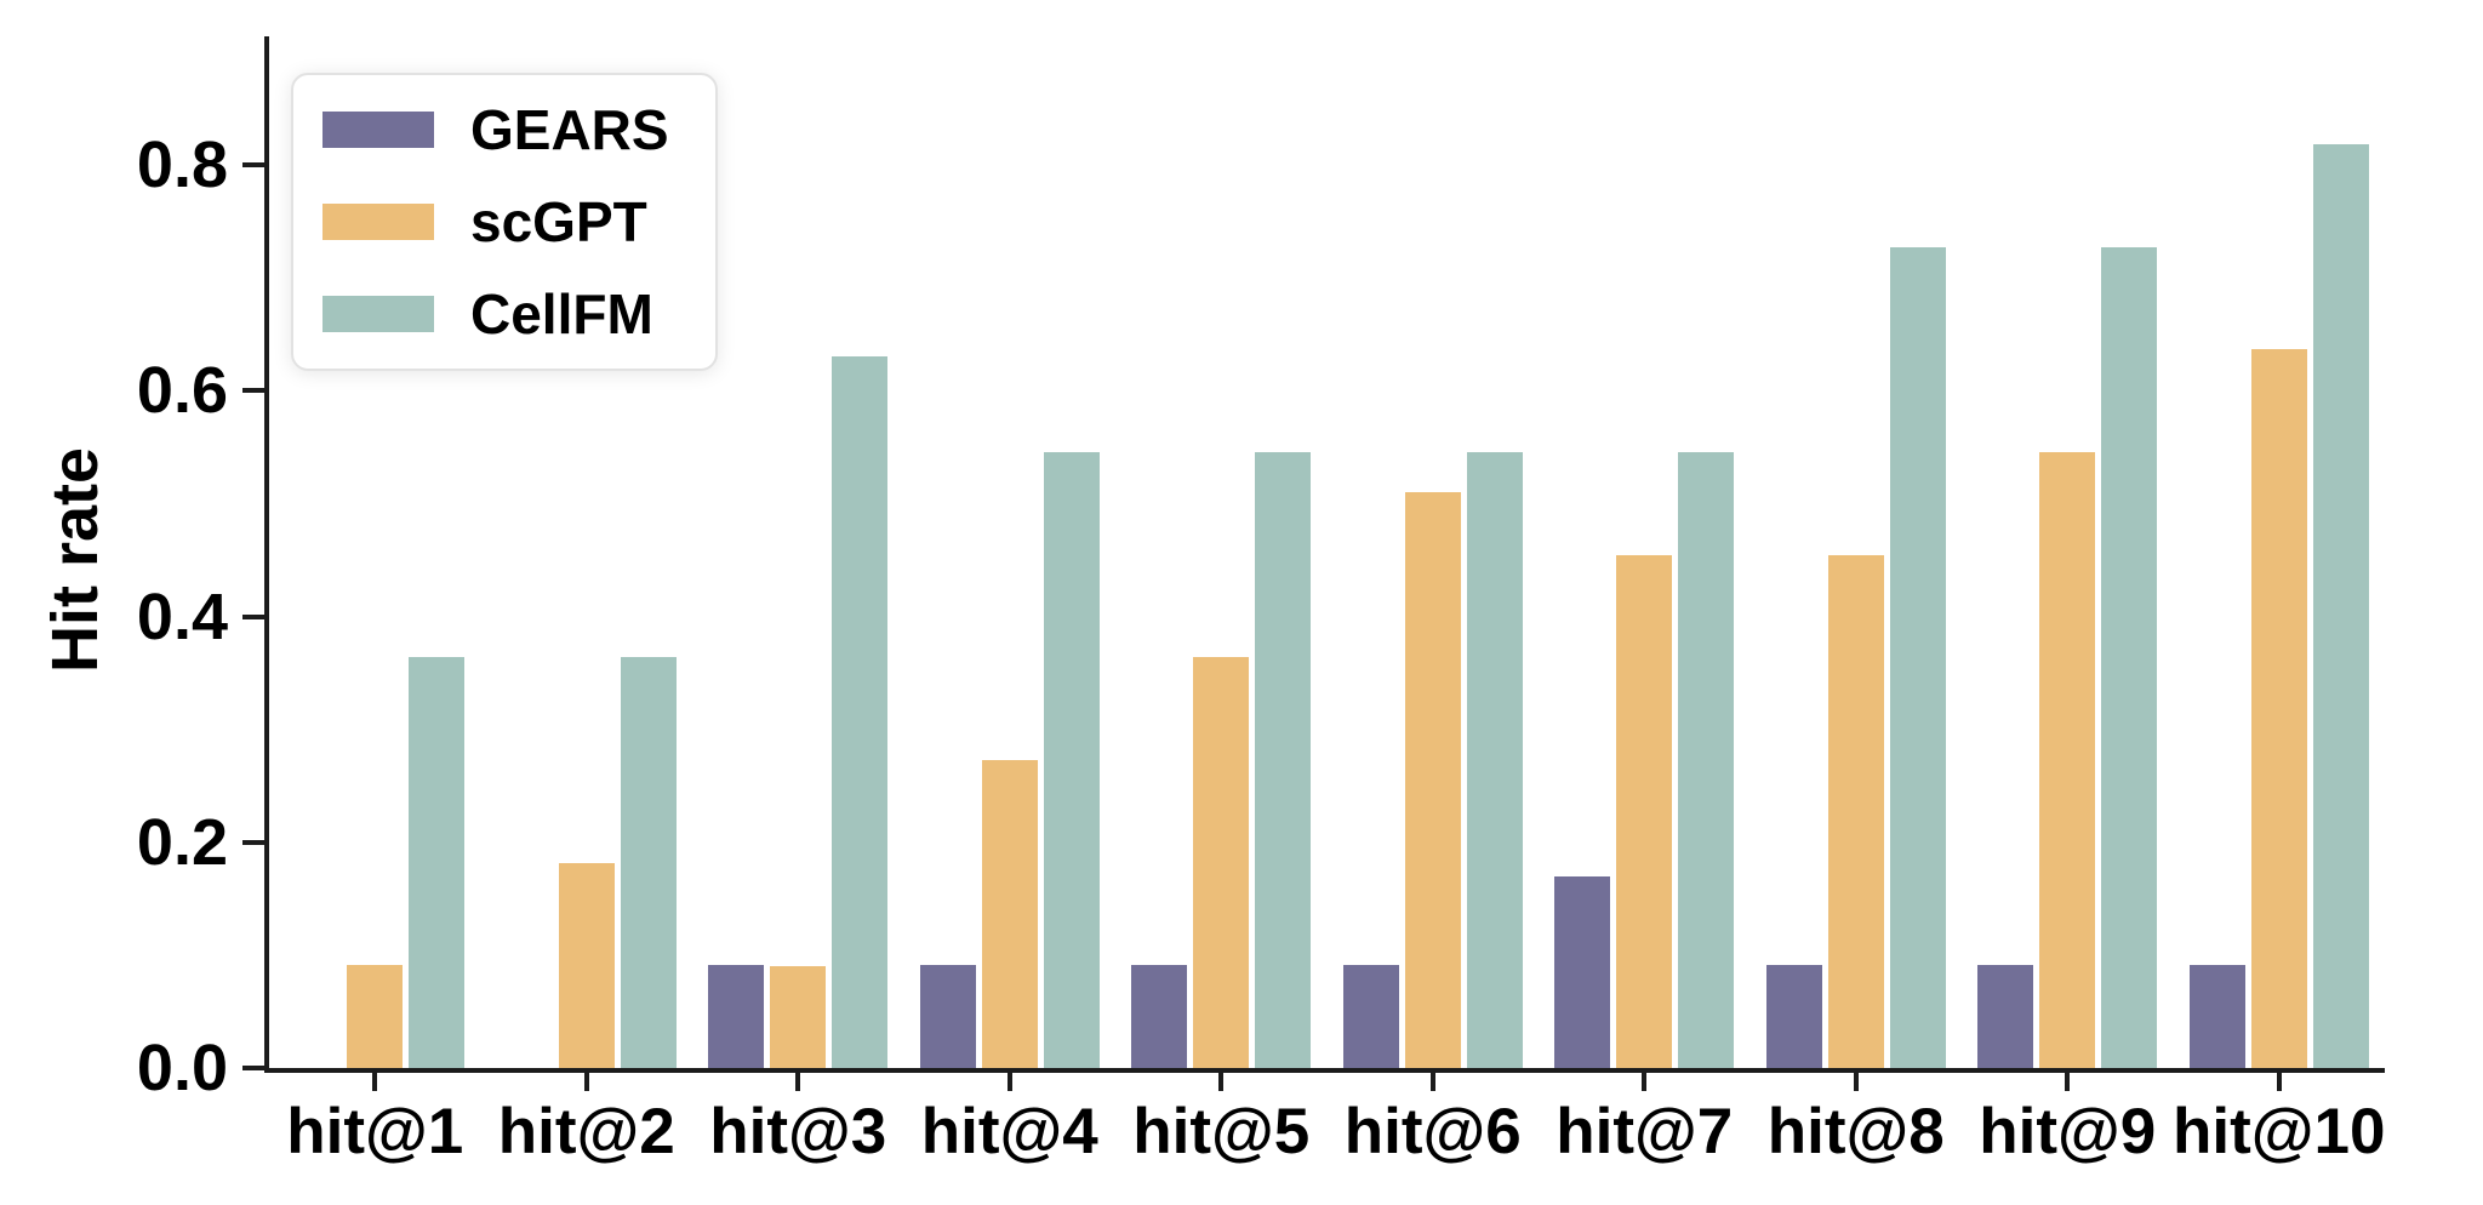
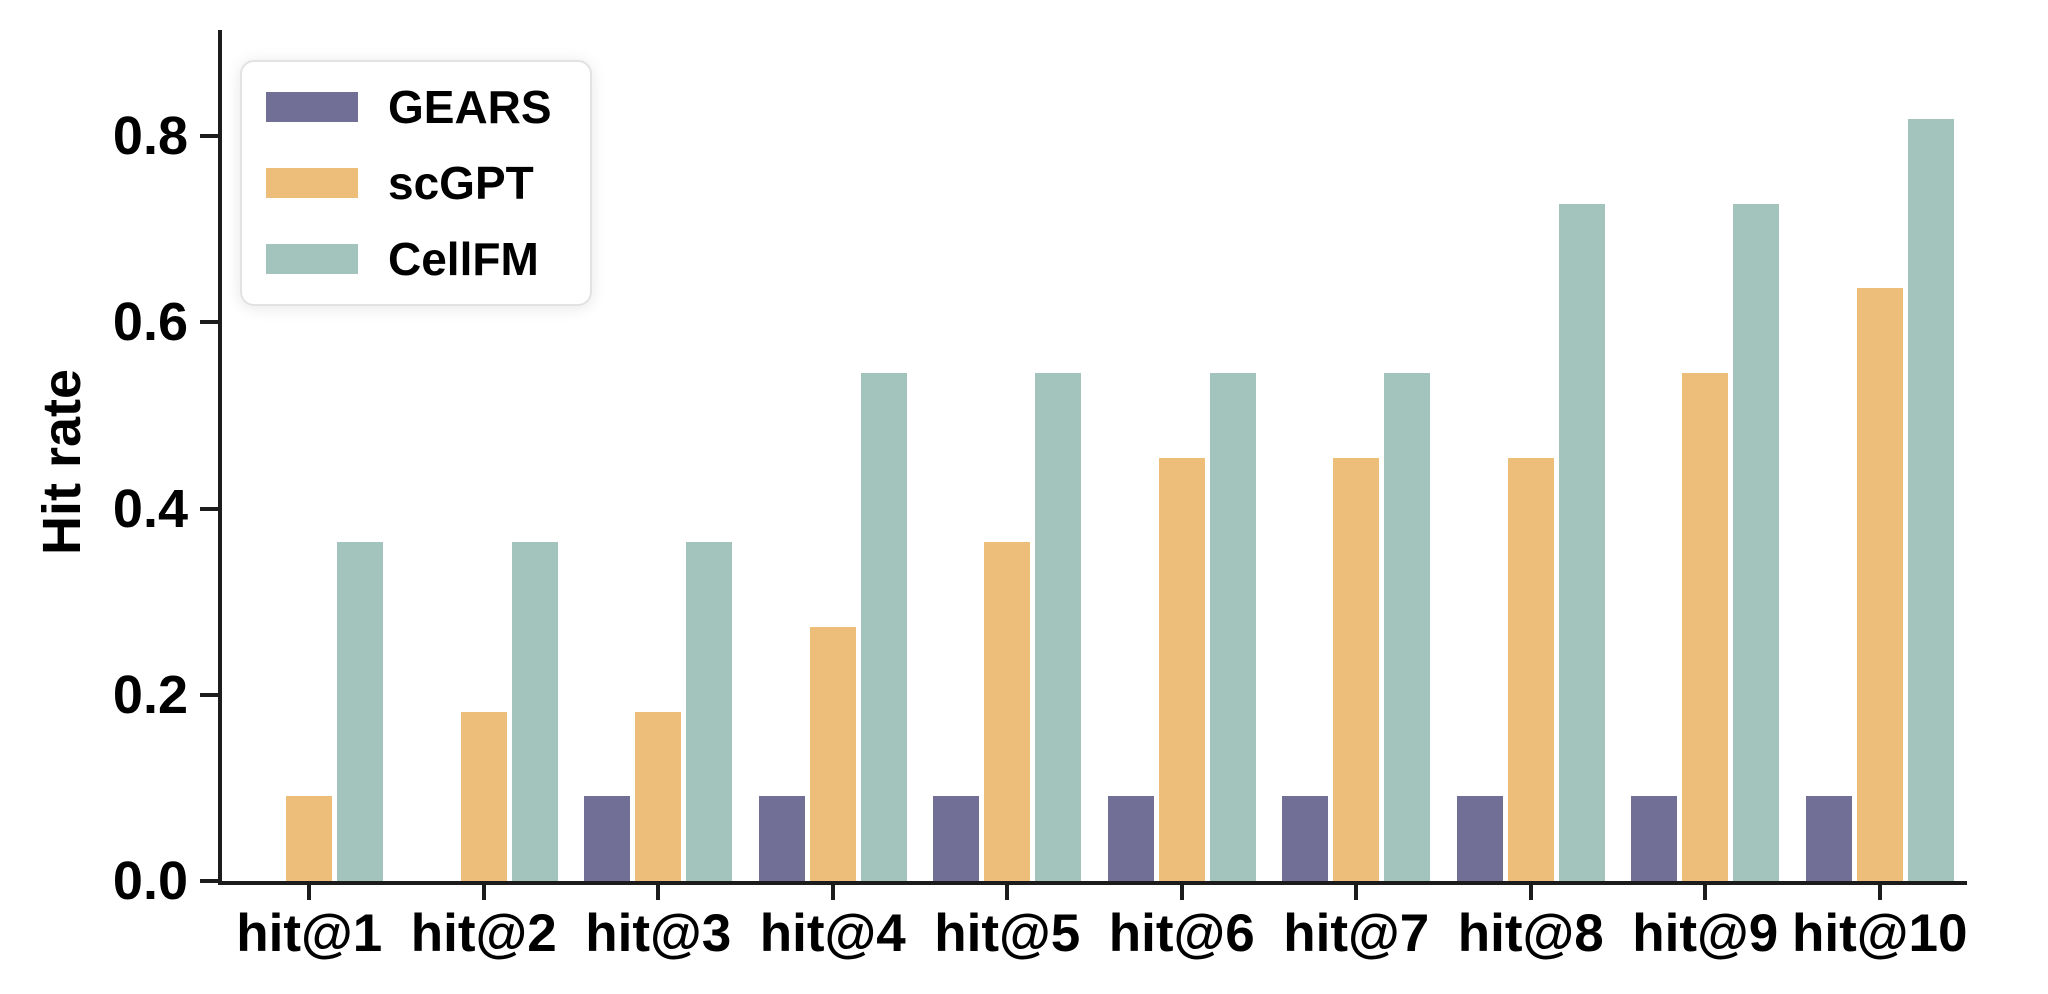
scGPT/hit@3: 0.09 -> 0.18
CellFM/hit@3: 0.63 -> 0.36
scGPT/hit@6: 0.51 -> 0.45
GEARS/hit@7: 0.17 -> 0.09
